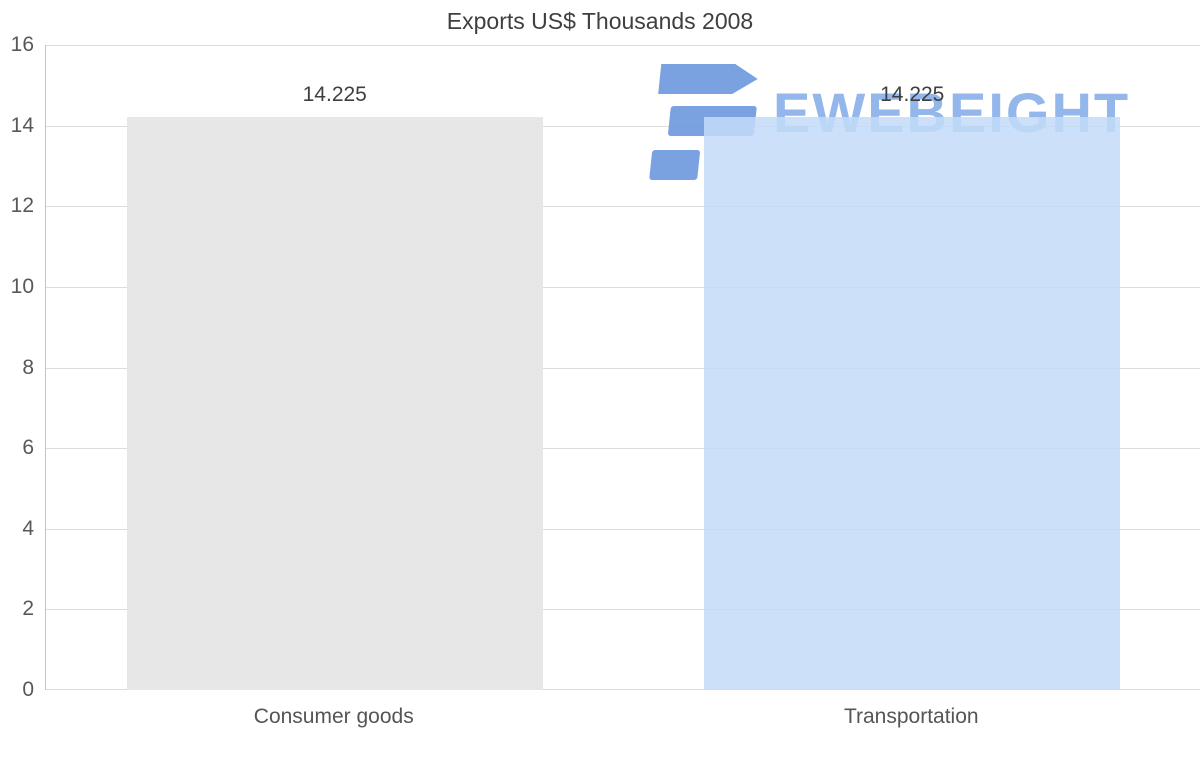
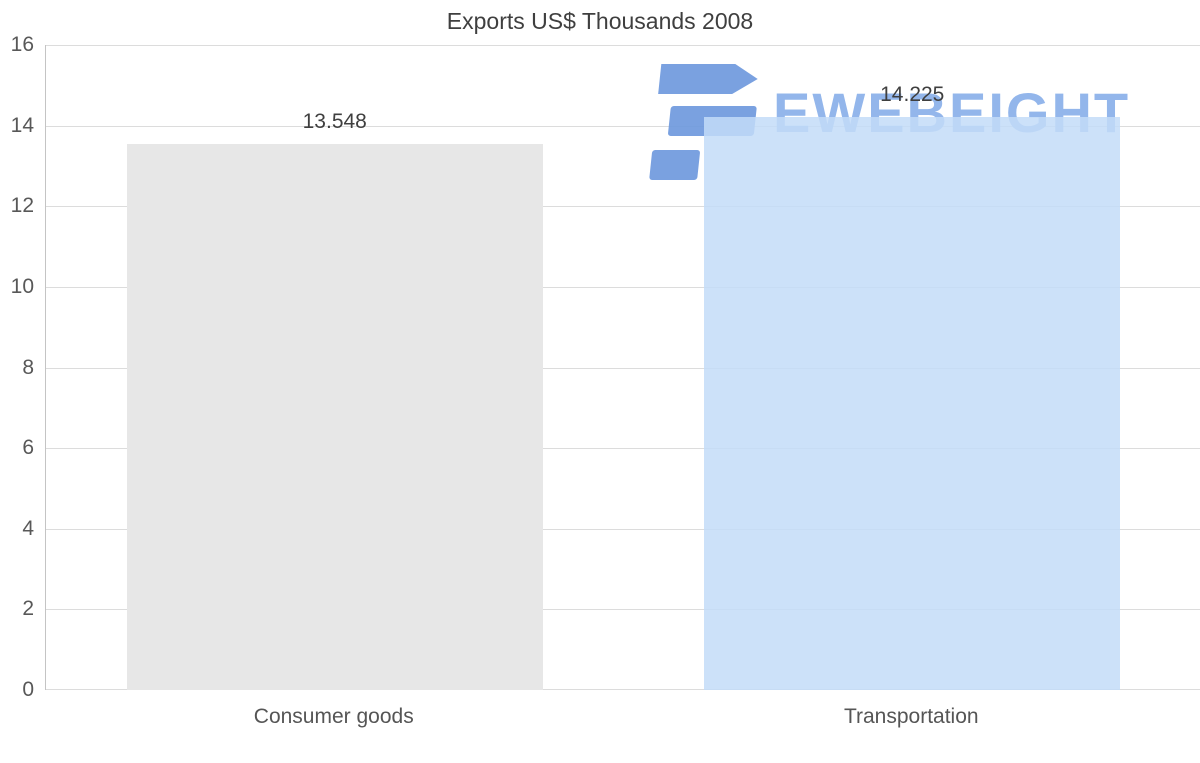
Consumer goods: 14.225 -> 13.548
